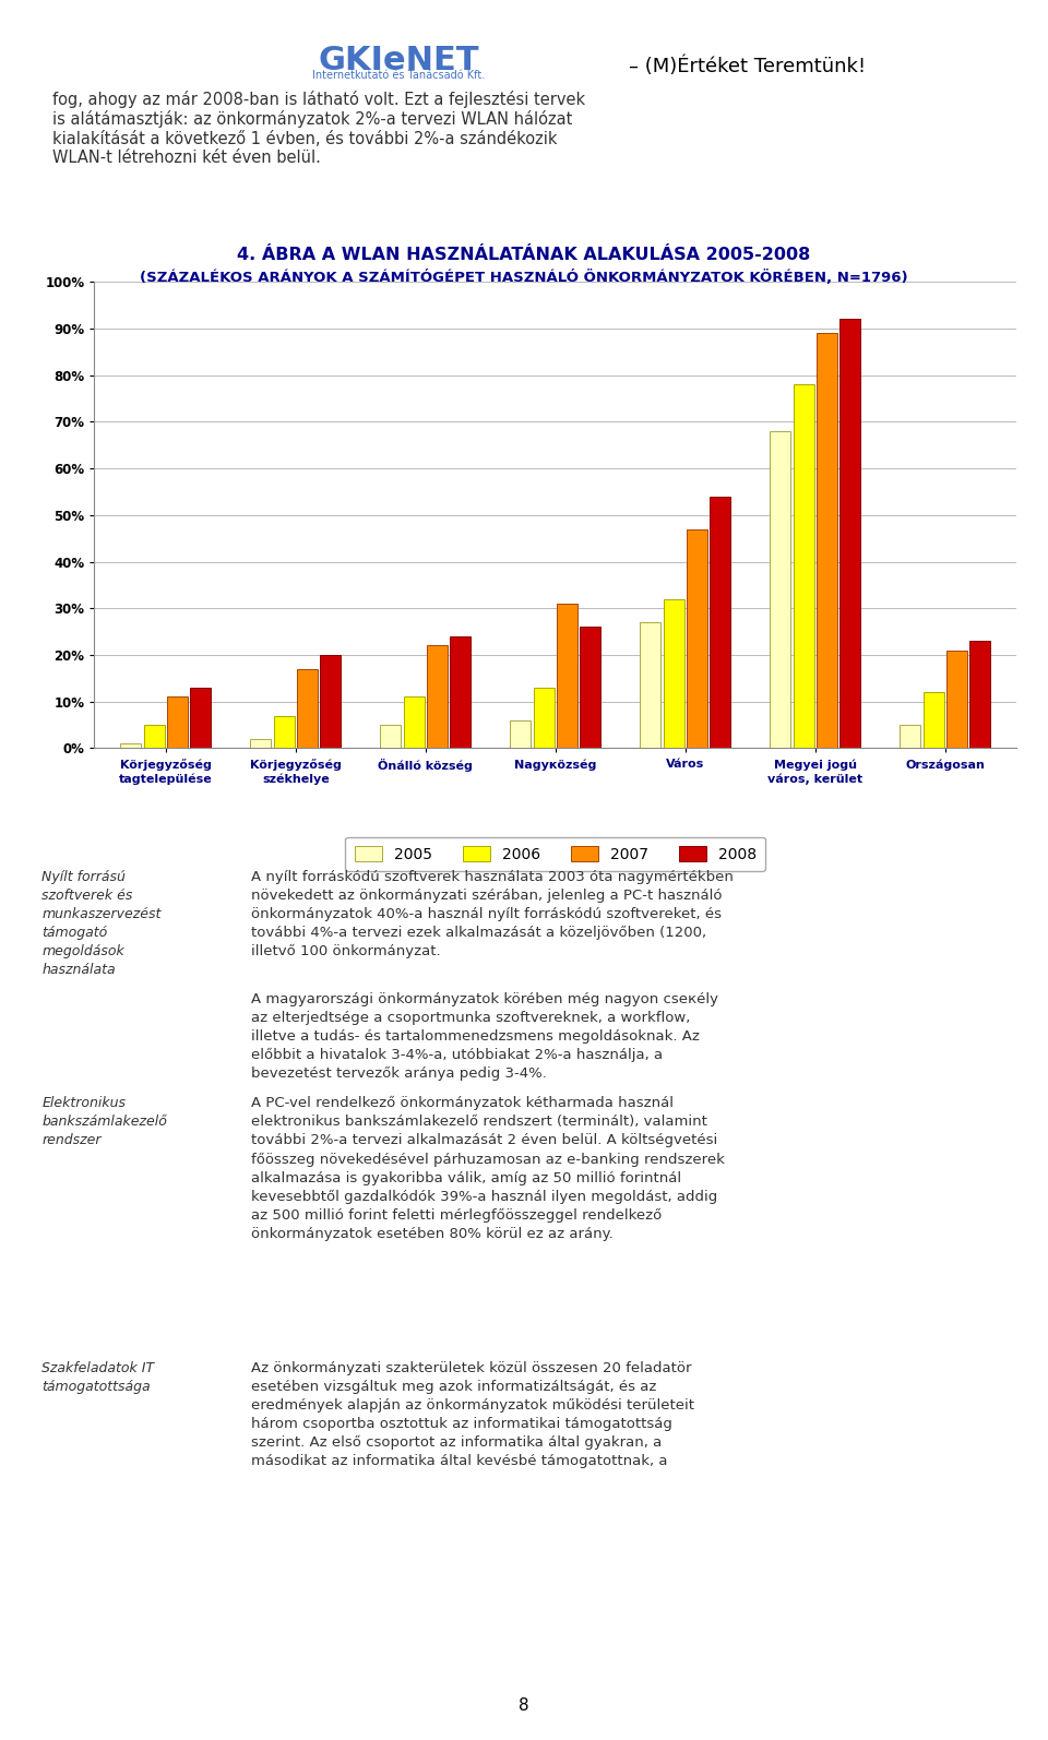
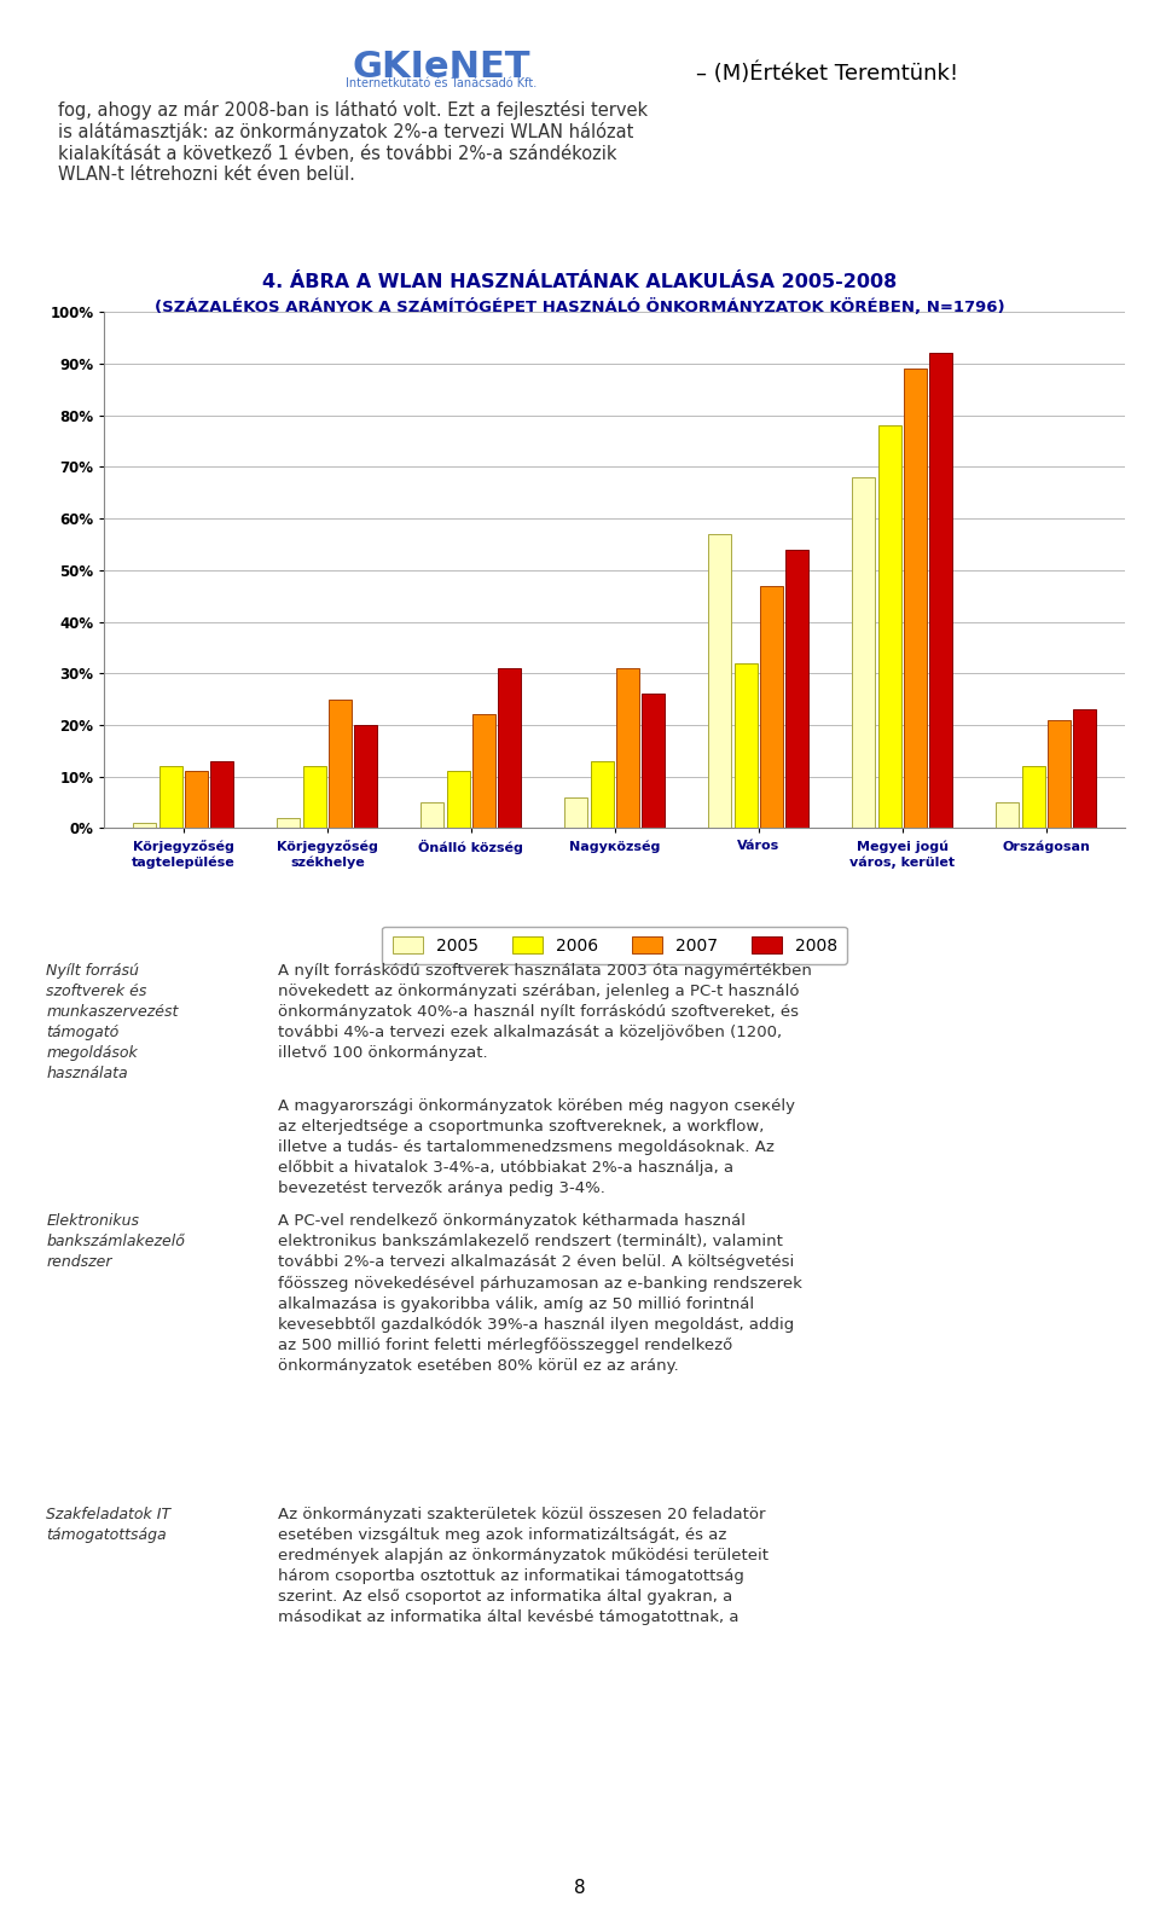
2006/Körjegyzőség tagtelepülése: 5% -> 12%
2006/Körjegyzőség székhelye: 7% -> 12%
2007/Körjegyzőség székhelye: 17% -> 25%
2008/Önálló község: 24% -> 31%
2005/Város: 27% -> 57%
